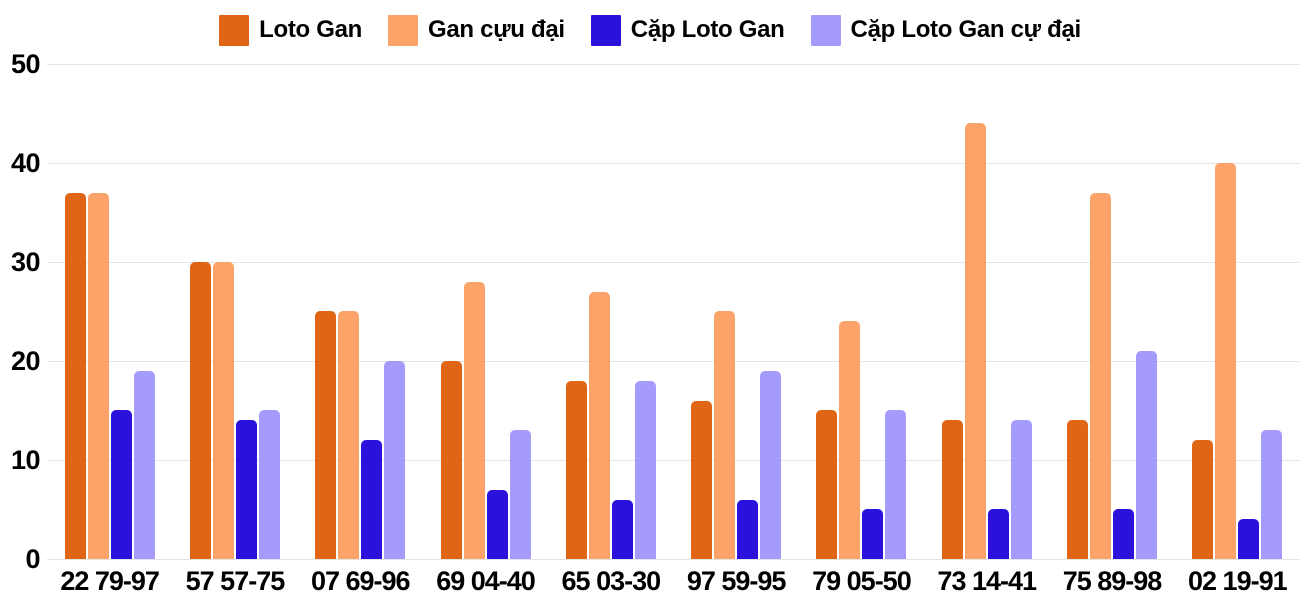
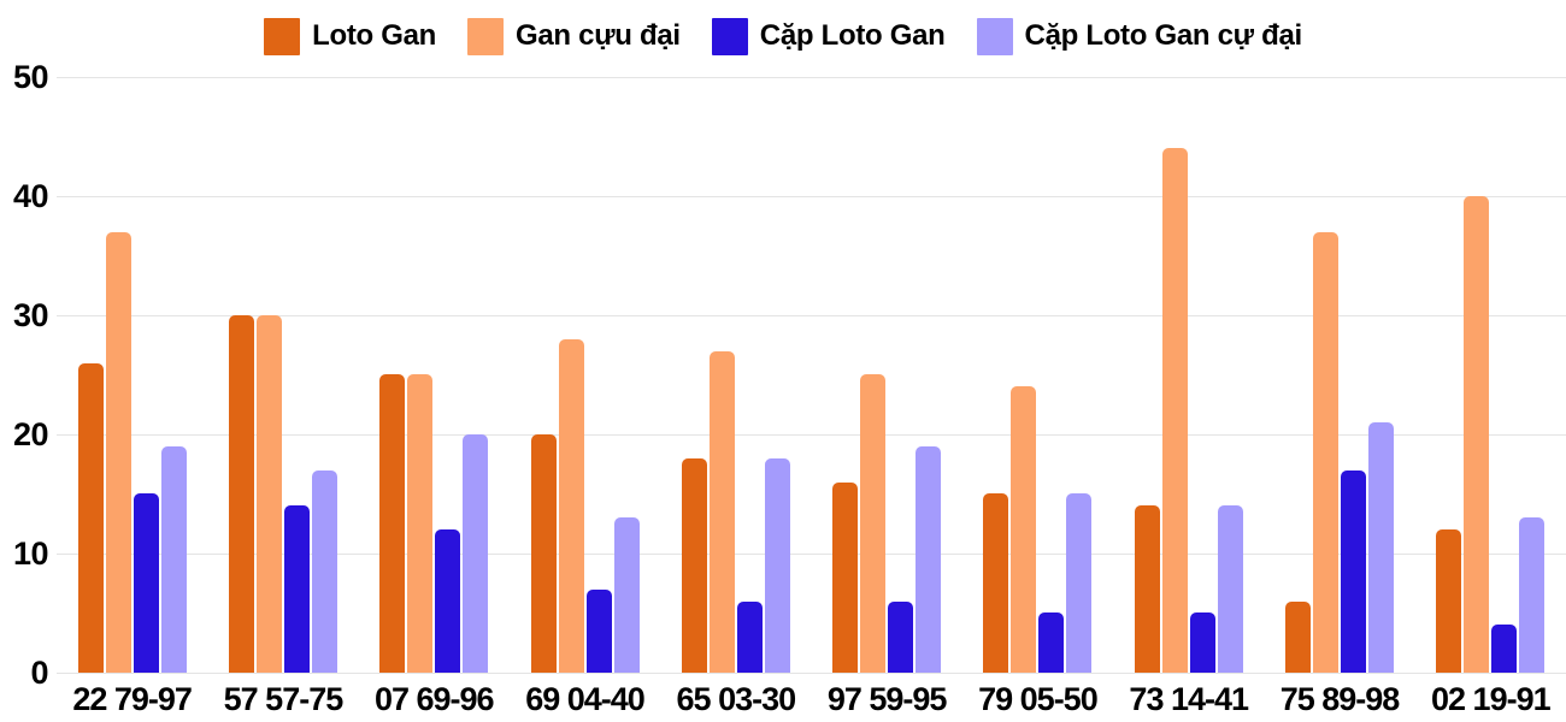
Loto Gan/22 79-97: 37 -> 26
Cặp Loto Gan cự đại/57 57-75: 15 -> 17
Loto Gan/75 89-98: 14 -> 6
Cặp Loto Gan/75 89-98: 5 -> 17
